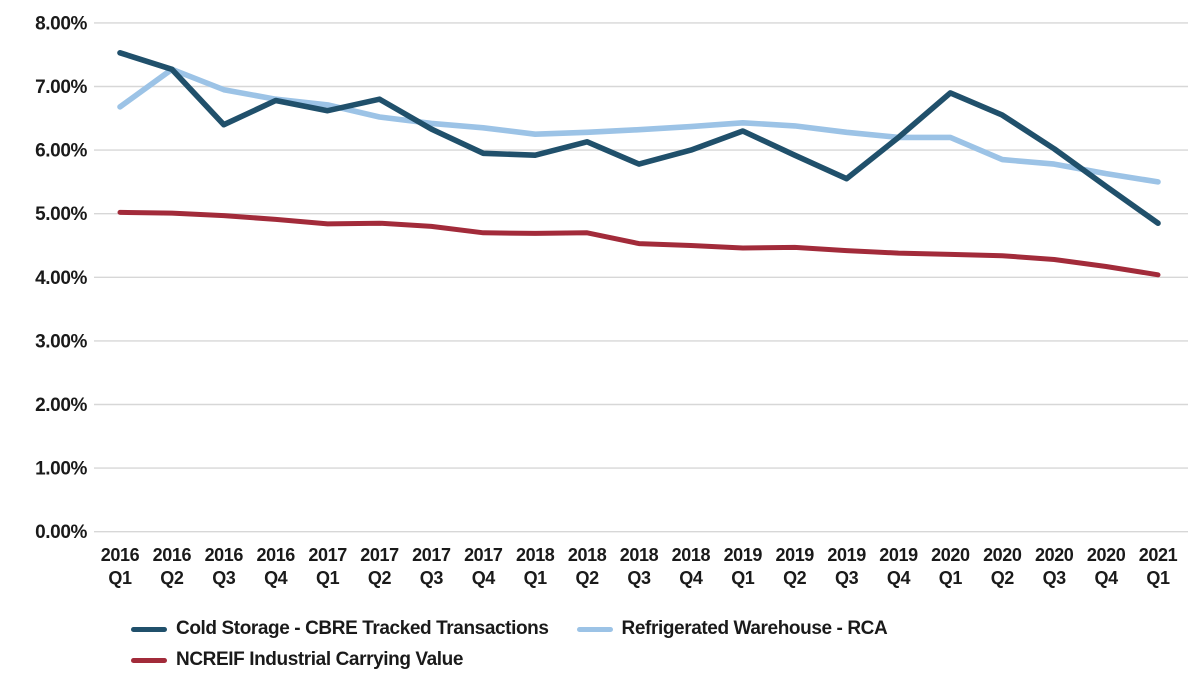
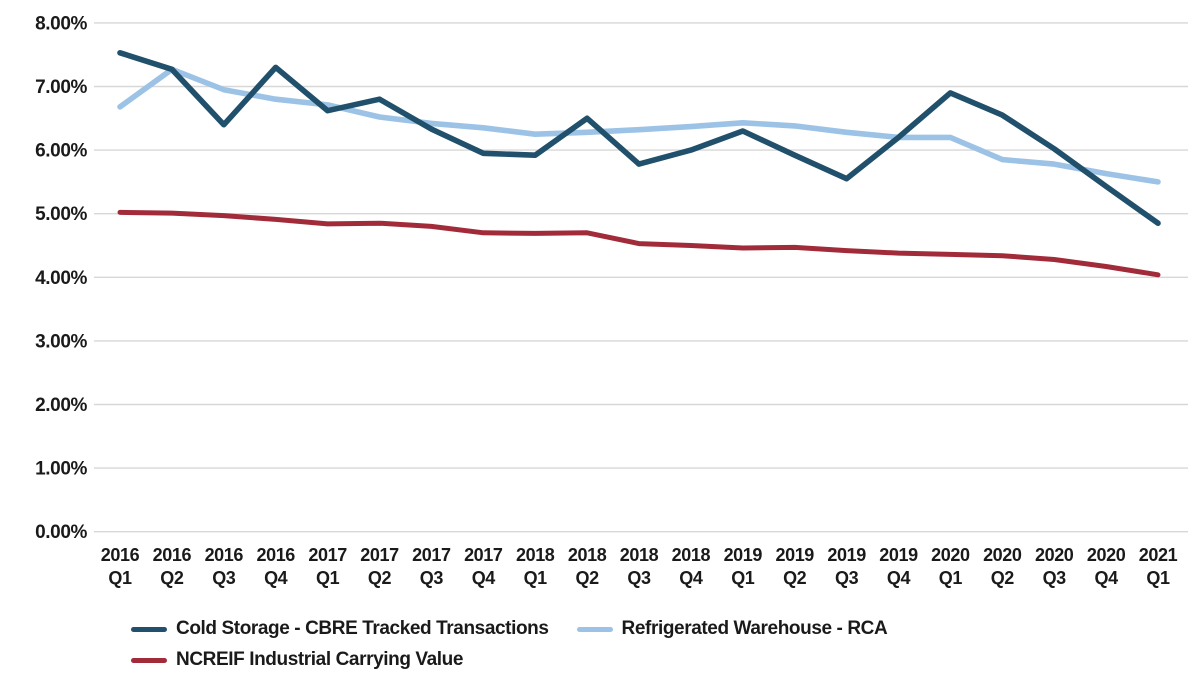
Cold Storage - CBRE Tracked Transactions/2016 Q4: 6.8% -> 7.3%
Cold Storage - CBRE Tracked Transactions/2018 Q2: 6.1% -> 6.5%
